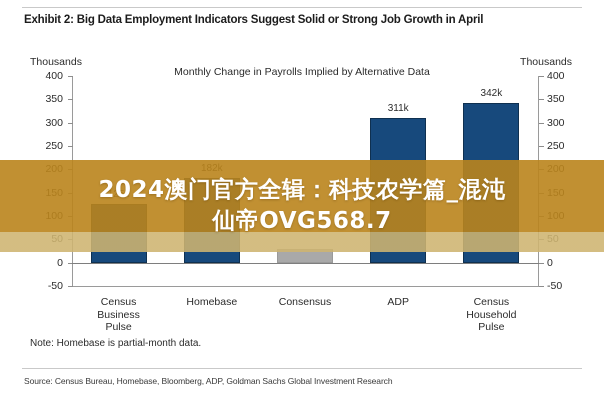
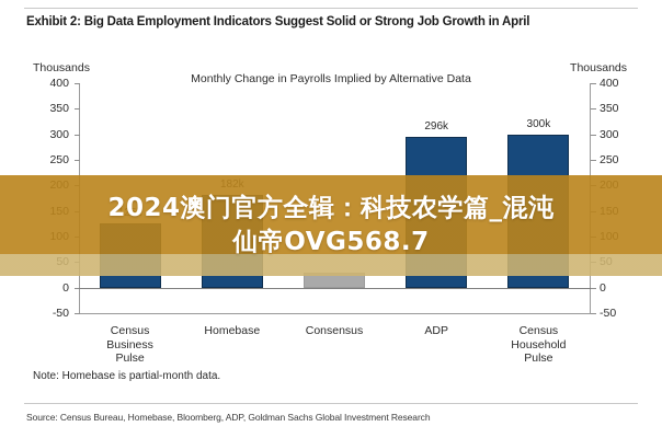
ADP: 311k -> 296k
Census Household Pulse: 342k -> 300k
